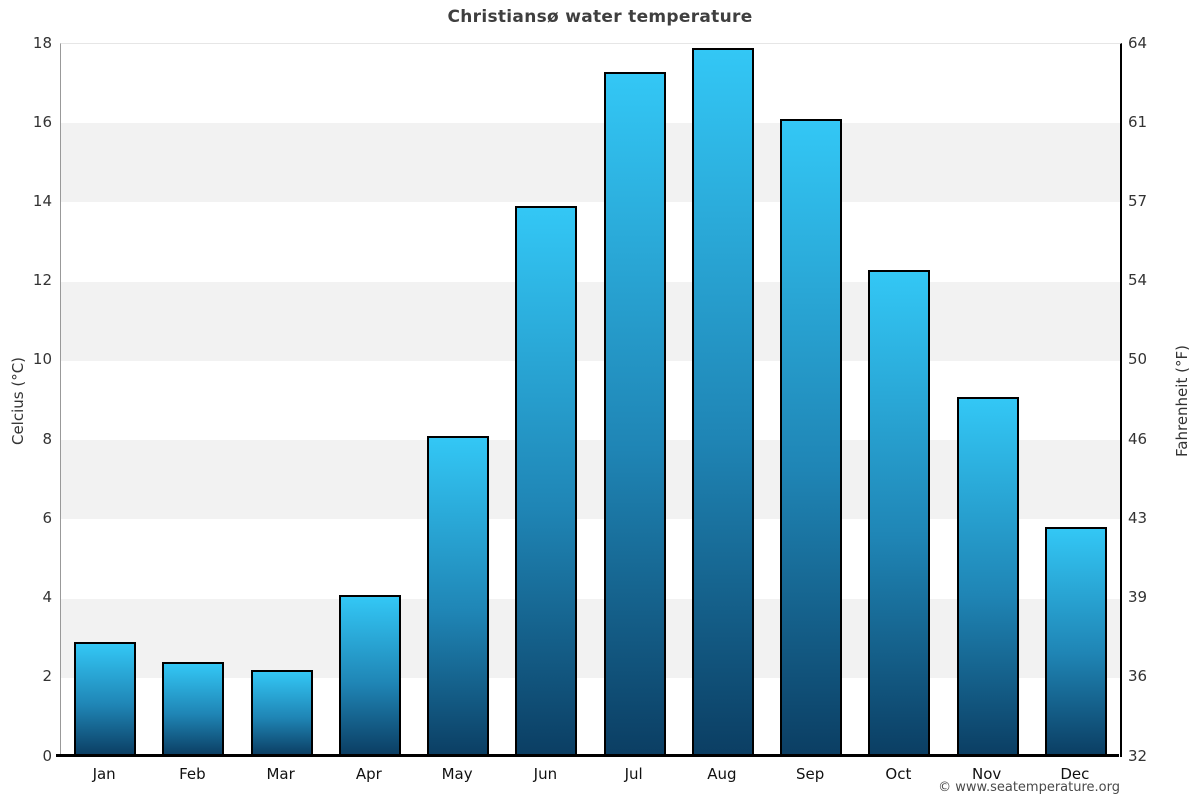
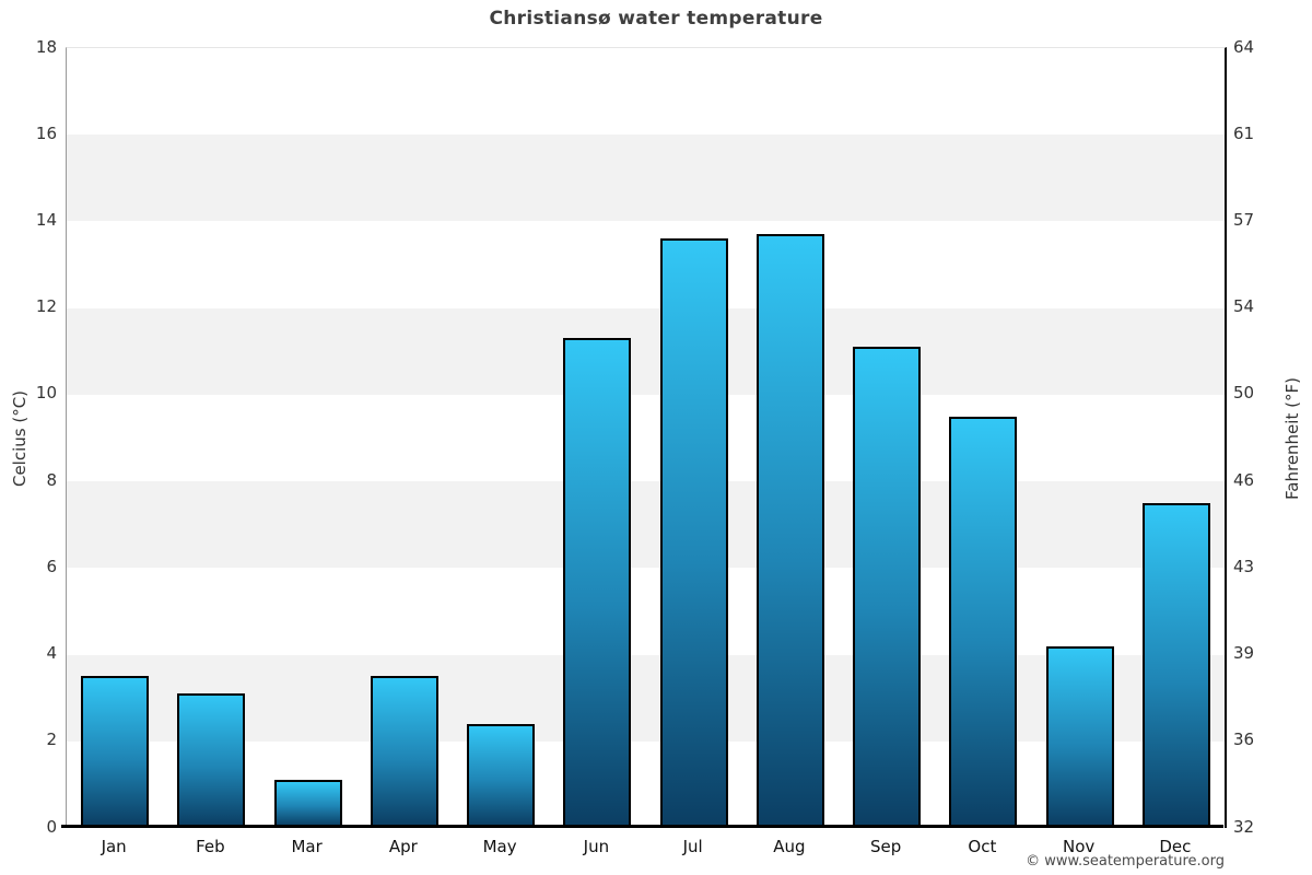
Jan: 2.9 -> 3.5
Feb: 2.4 -> 3.1
Mar: 2.2 -> 1.1
Apr: 4.1 -> 3.5
May: 8.1 -> 2.4
Jun: 13.9 -> 11.3
Jul: 17.3 -> 13.6
Aug: 17.9 -> 13.7
Sep: 16.1 -> 11.1
Oct: 12.3 -> 9.5
Nov: 9.1 -> 4.2
Dec: 5.8 -> 7.5
